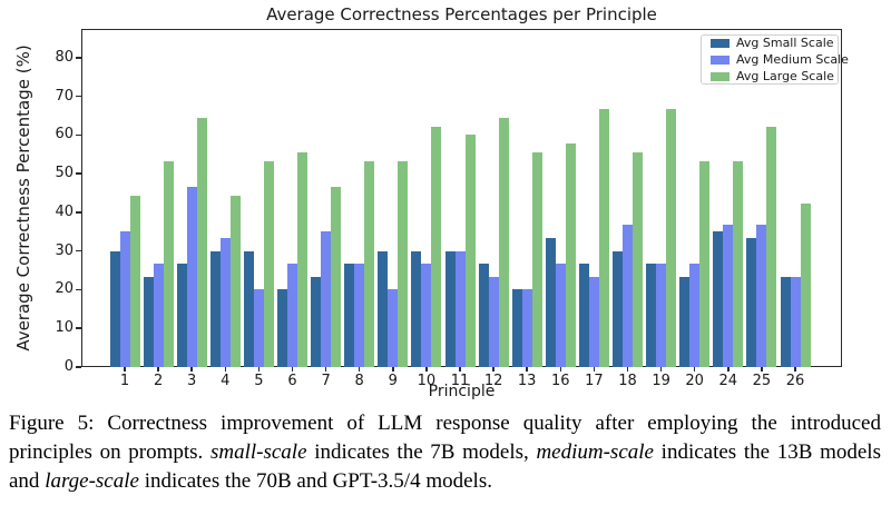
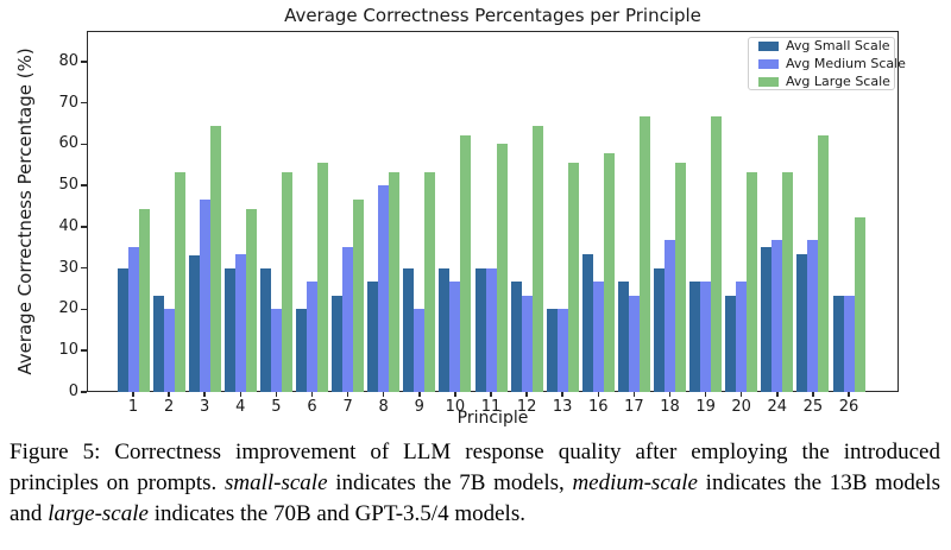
Avg Medium Scale/2: 27 -> 20
Avg Small Scale/3: 27 -> 33
Avg Medium Scale/8: 27 -> 50
